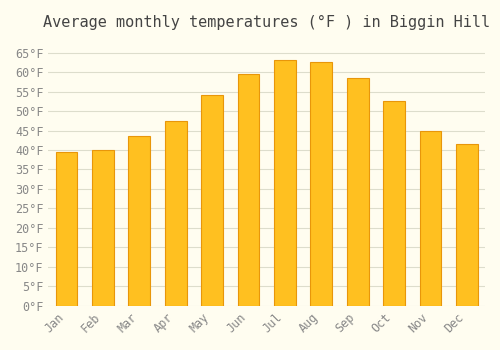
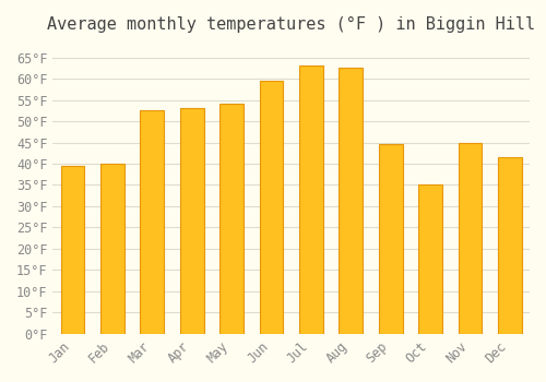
Mar: 43.5°F -> 52.5°F
Apr: 47.5°F -> 53.0°F
Sep: 58.5°F -> 44.5°F
Oct: 52.5°F -> 35.0°F
